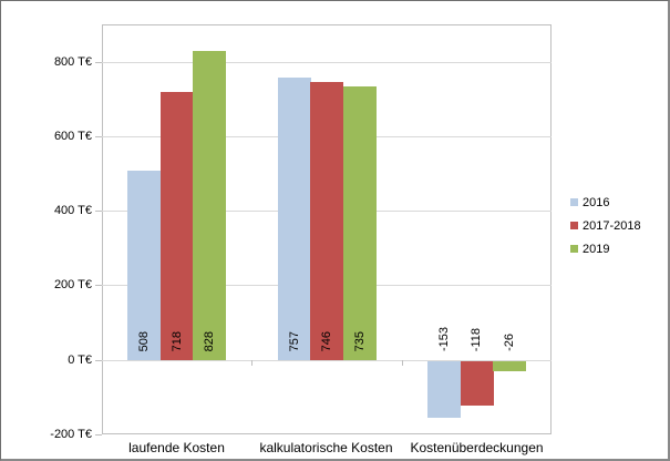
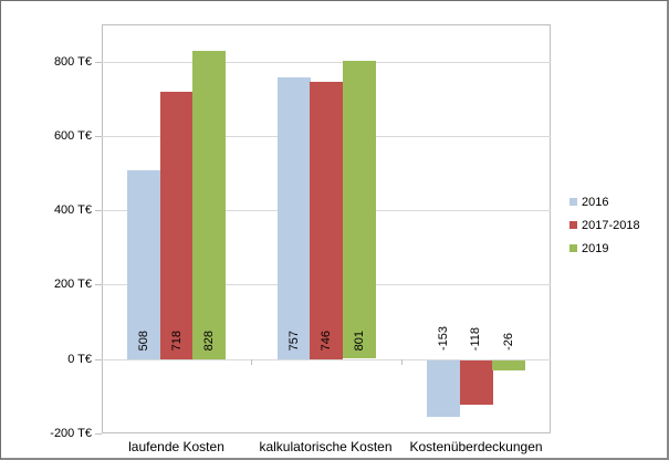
2019/kalkulatorische Kosten: 735 -> 801
